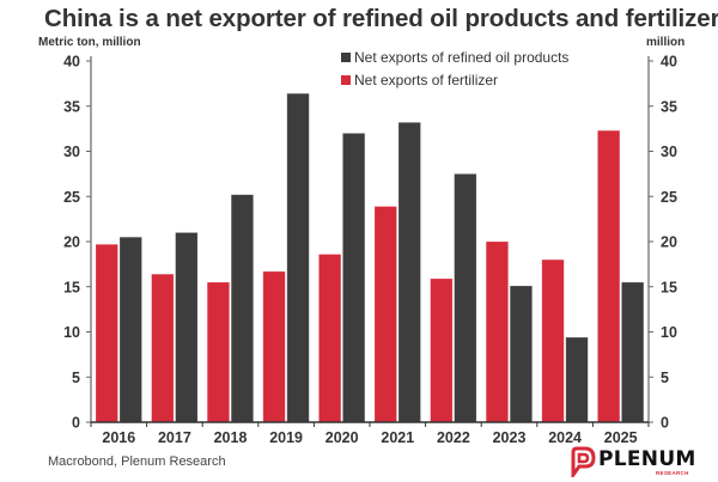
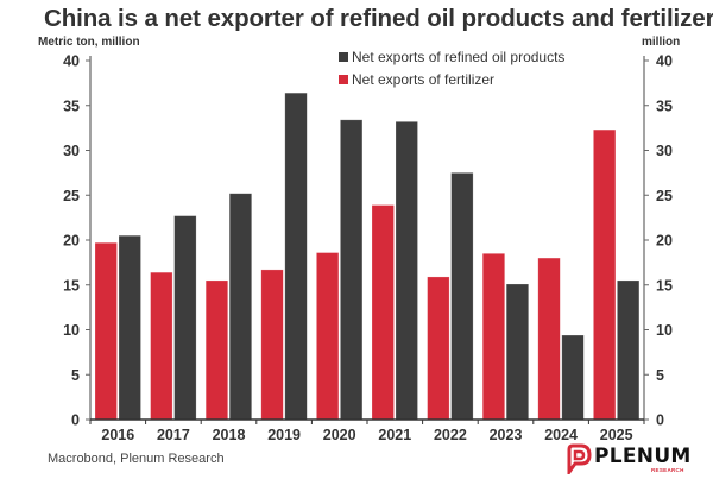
Net exports of refined oil products/2017: 21 -> 23
Net exports of refined oil products/2020: 32 -> 33
Net exports of fertilizer/2023: 20 -> 18
